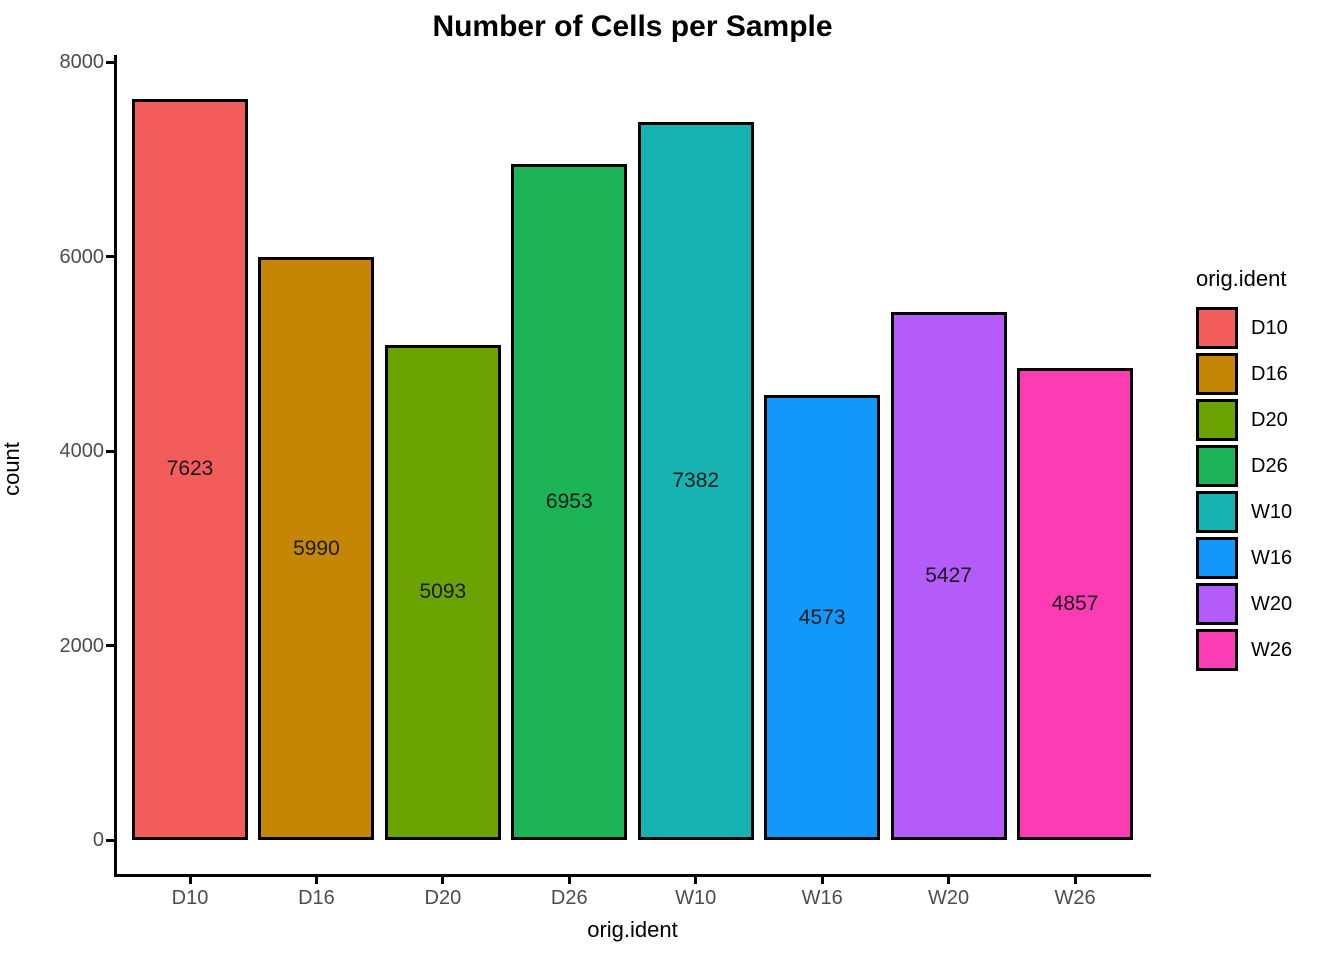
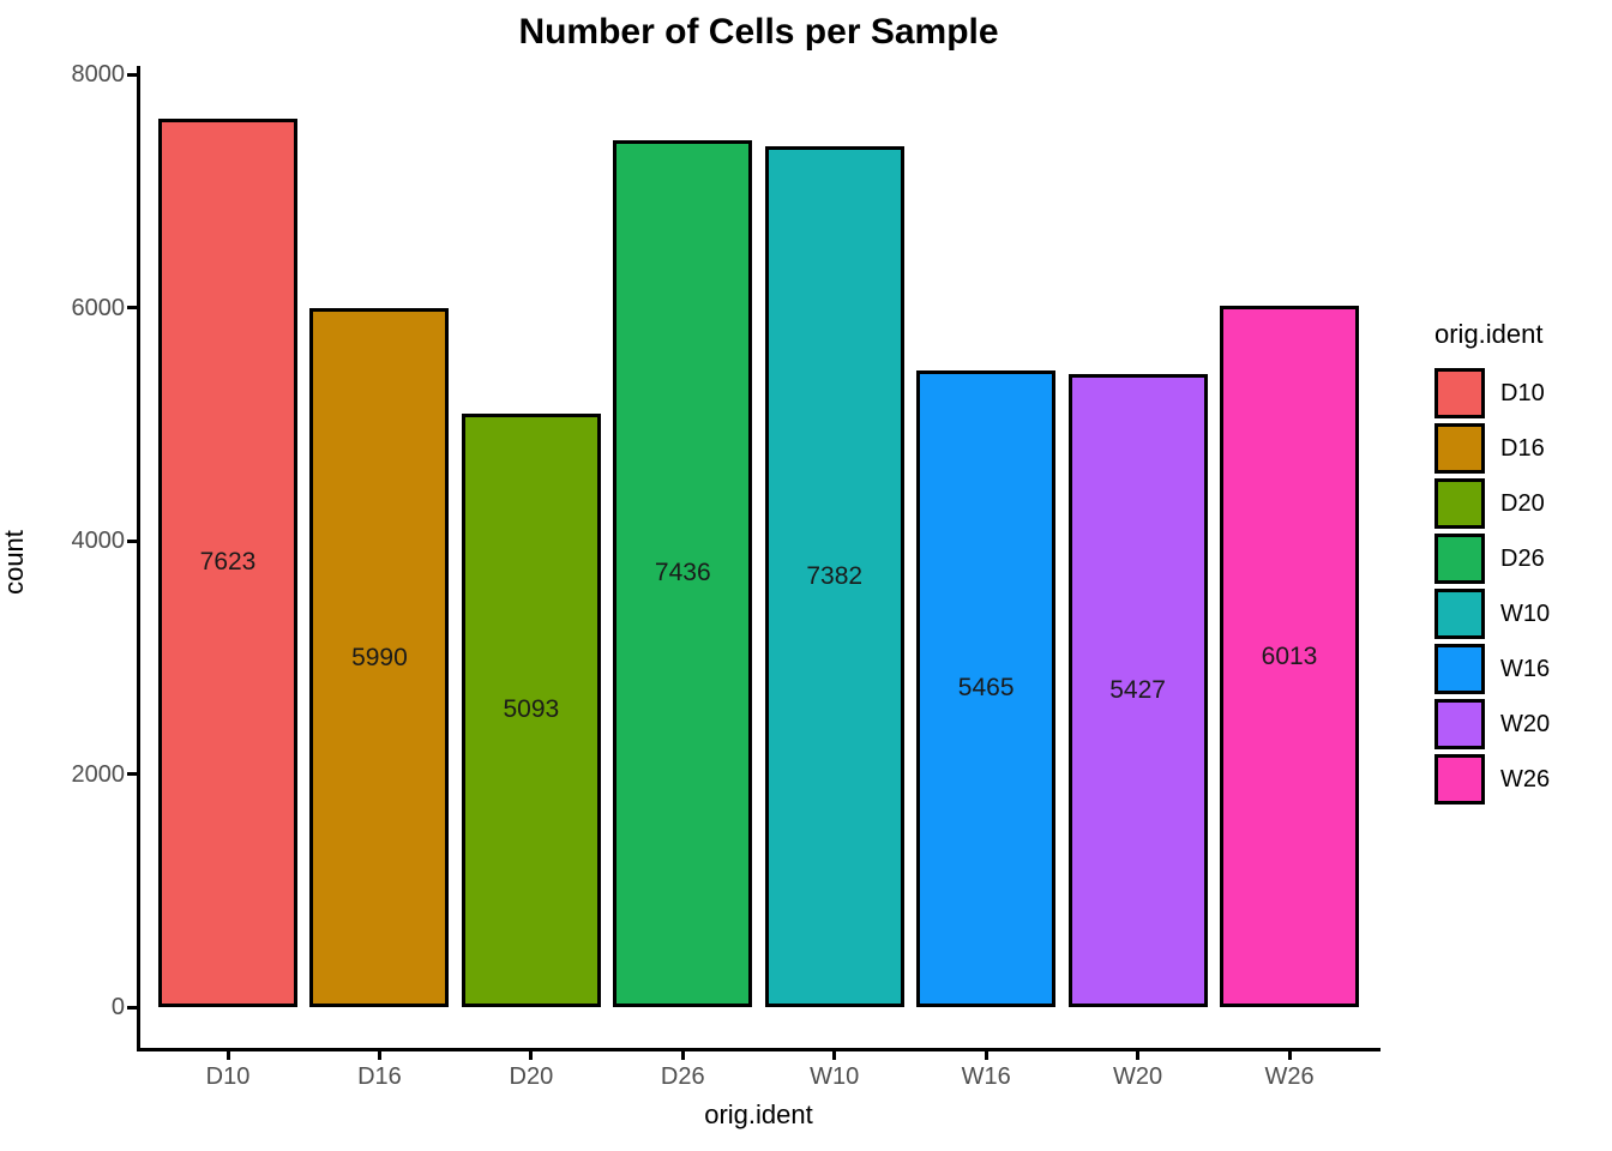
D26: 6953 -> 7436
W16: 4573 -> 5465
W26: 4857 -> 6013
